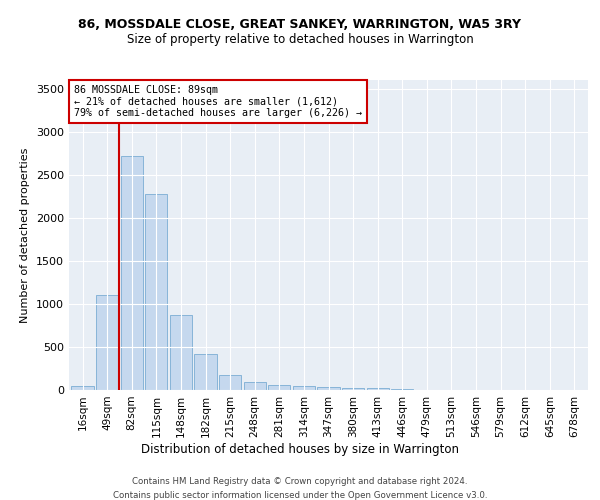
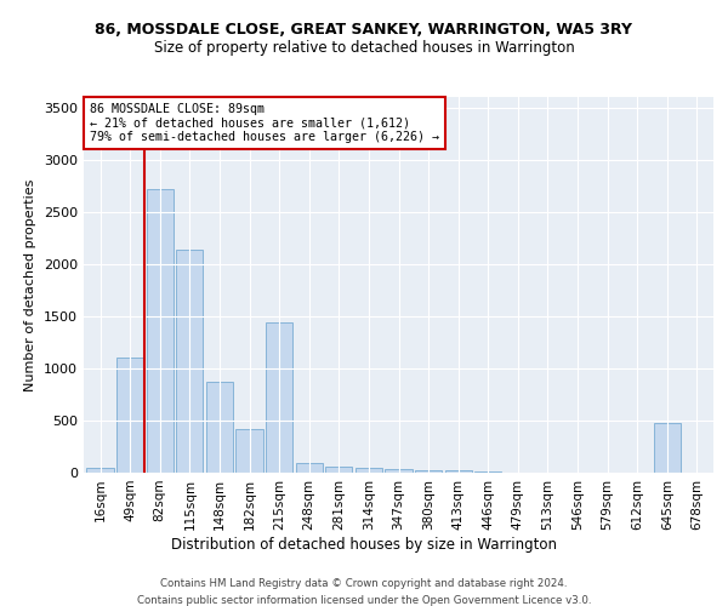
115sqm: 2280 -> 2140
215sqm: 170 -> 1440
645sqm: 0 -> 480
